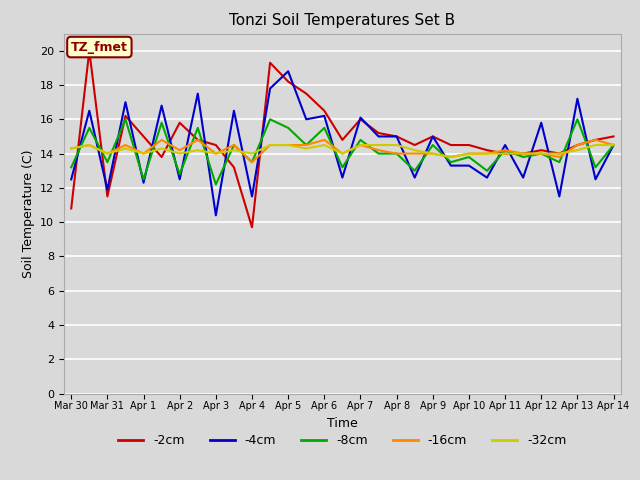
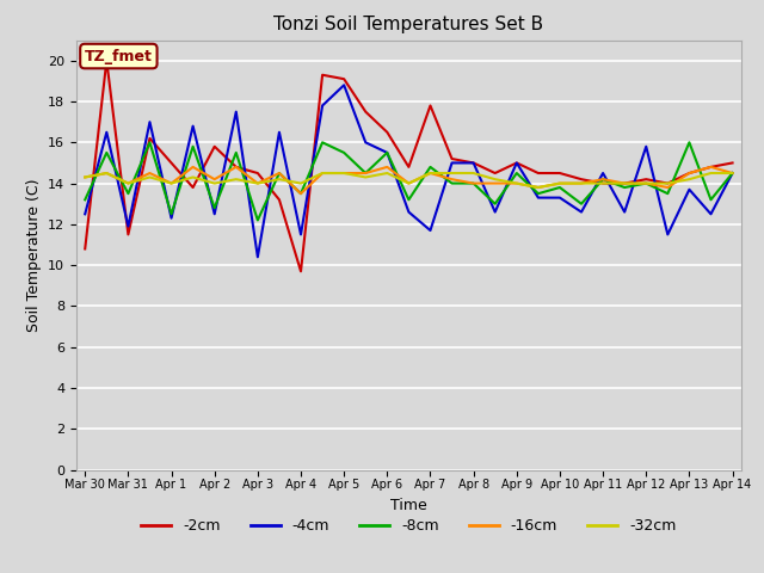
-2cm/Apr 5: 18.2 -> 19.1
-4cm/Apr 6: 16.2 -> 15.5
-2cm/Apr 7: 16.0 -> 17.8
-4cm/Apr 7: 16.1 -> 11.7
-4cm/Apr 13: 17.2 -> 13.7
